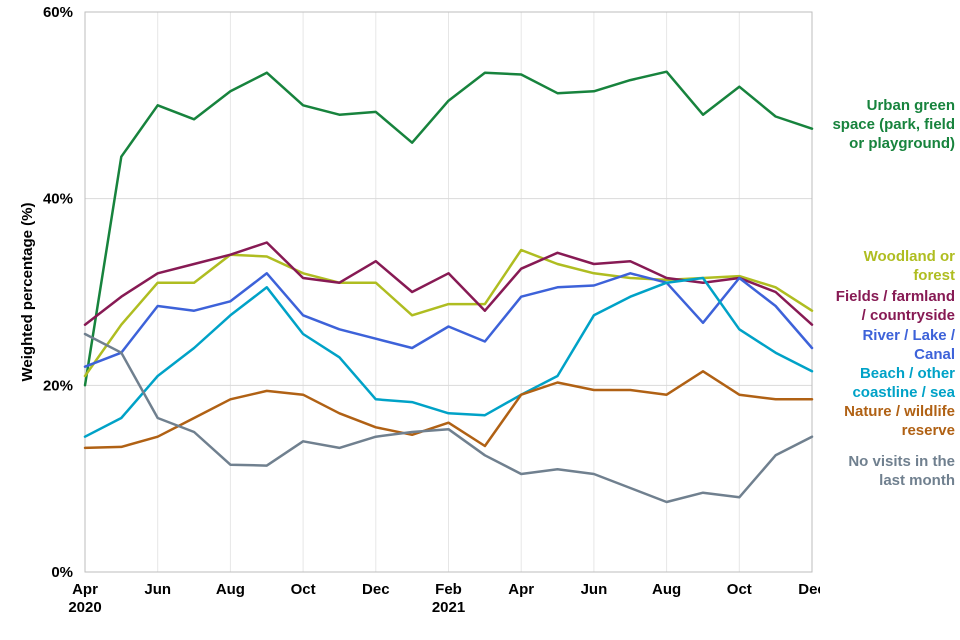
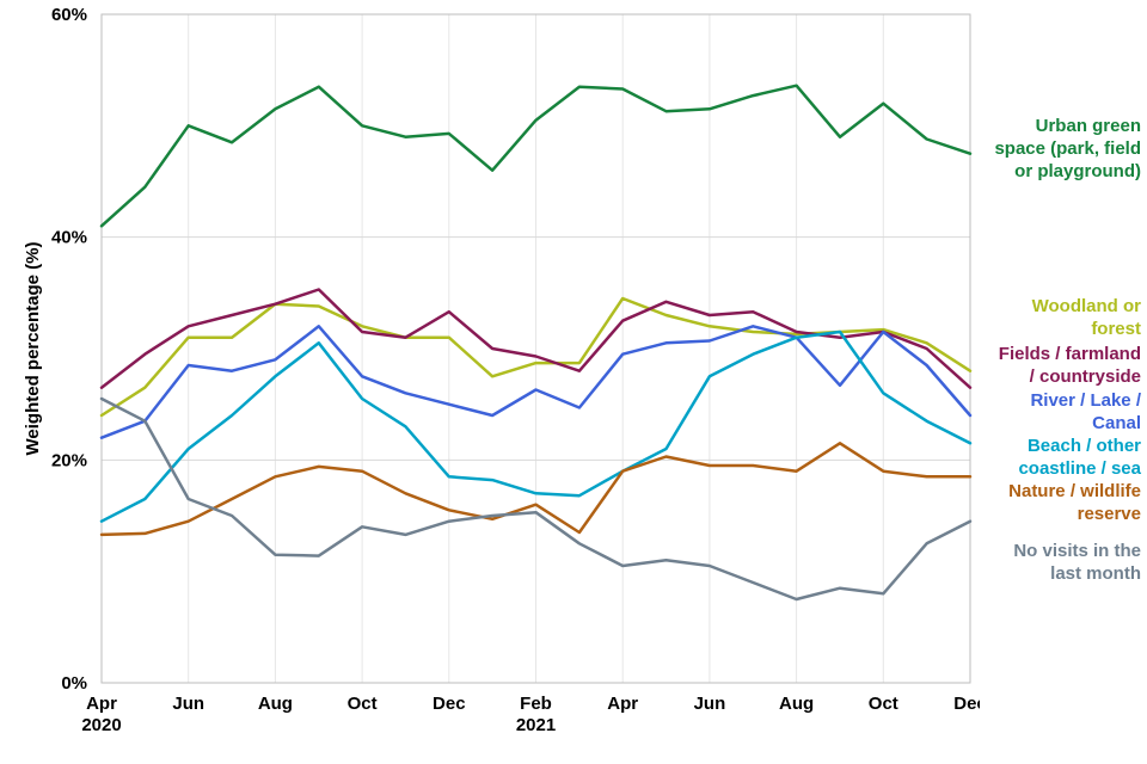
Urban green space (park, field or playground)/Apr 2020: 20% -> 41%
Woodland or forest/Apr 2020: 21% -> 24%
Fields / farmland / countryside/Feb 2021: 32% -> 29%
